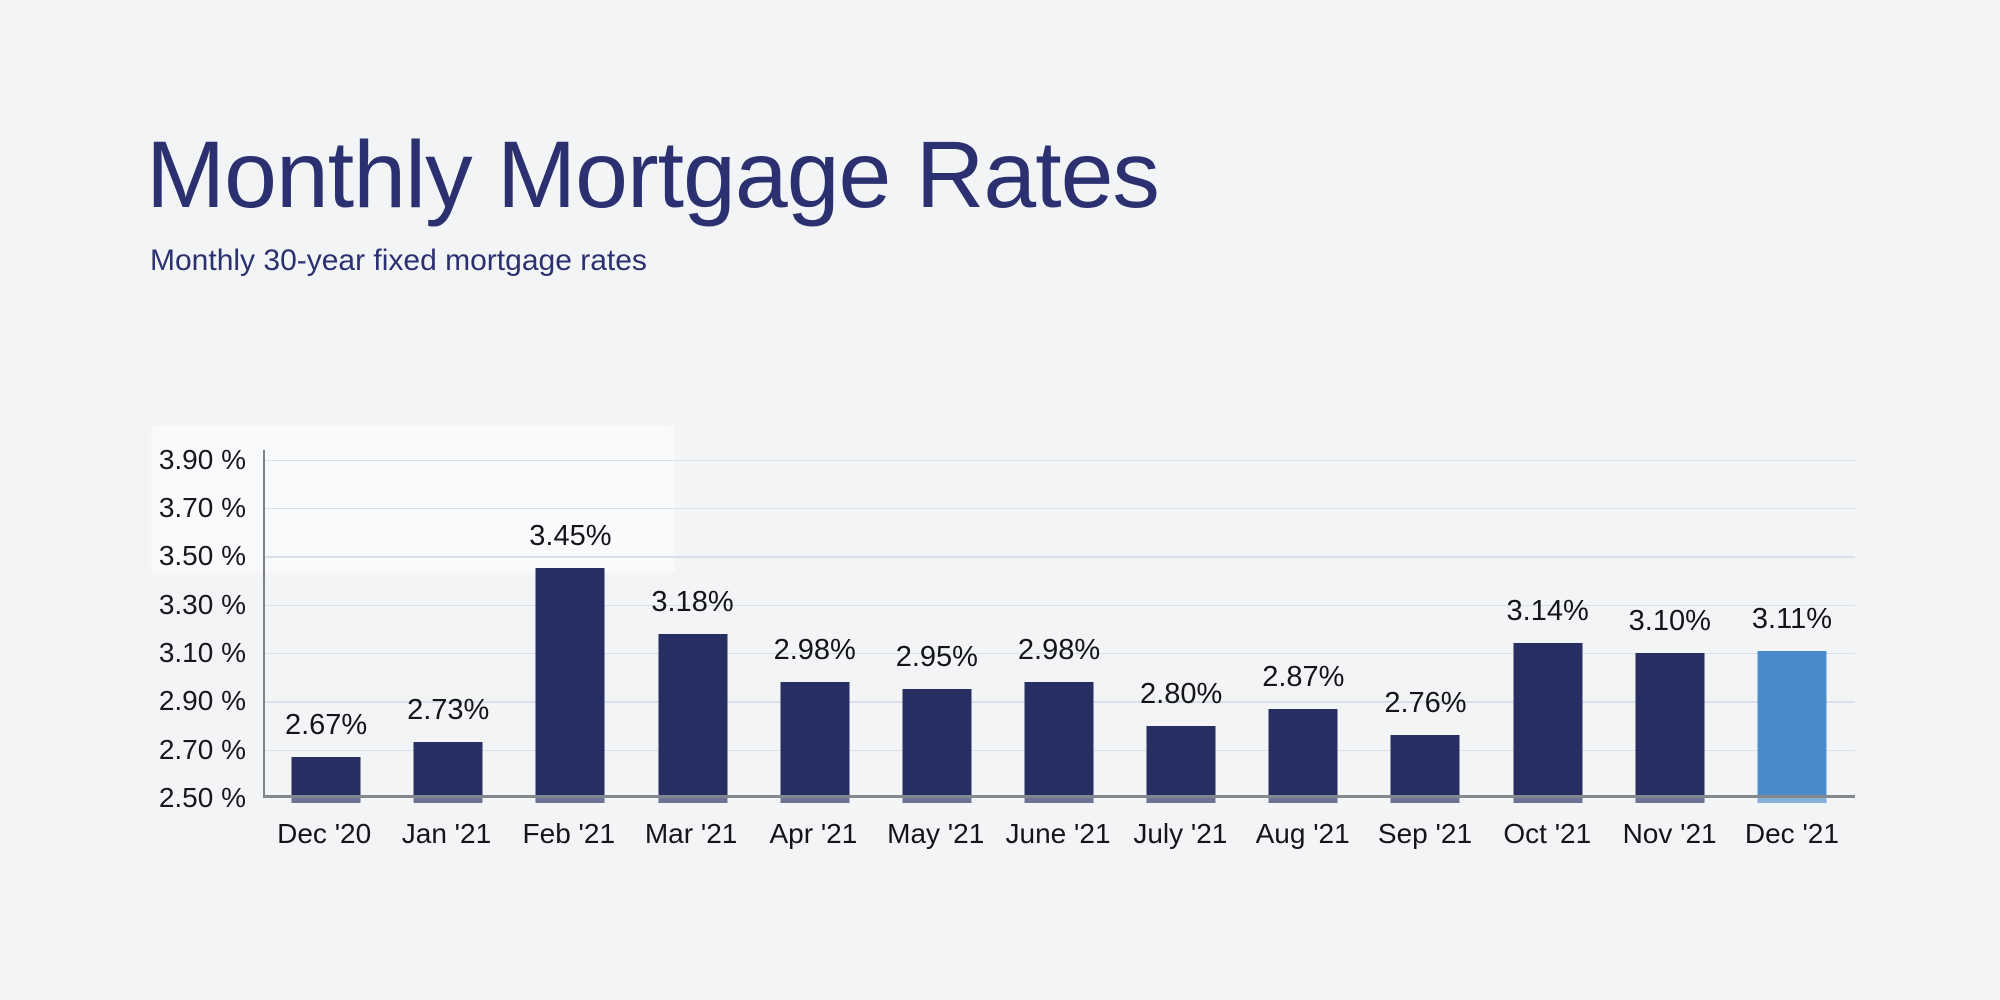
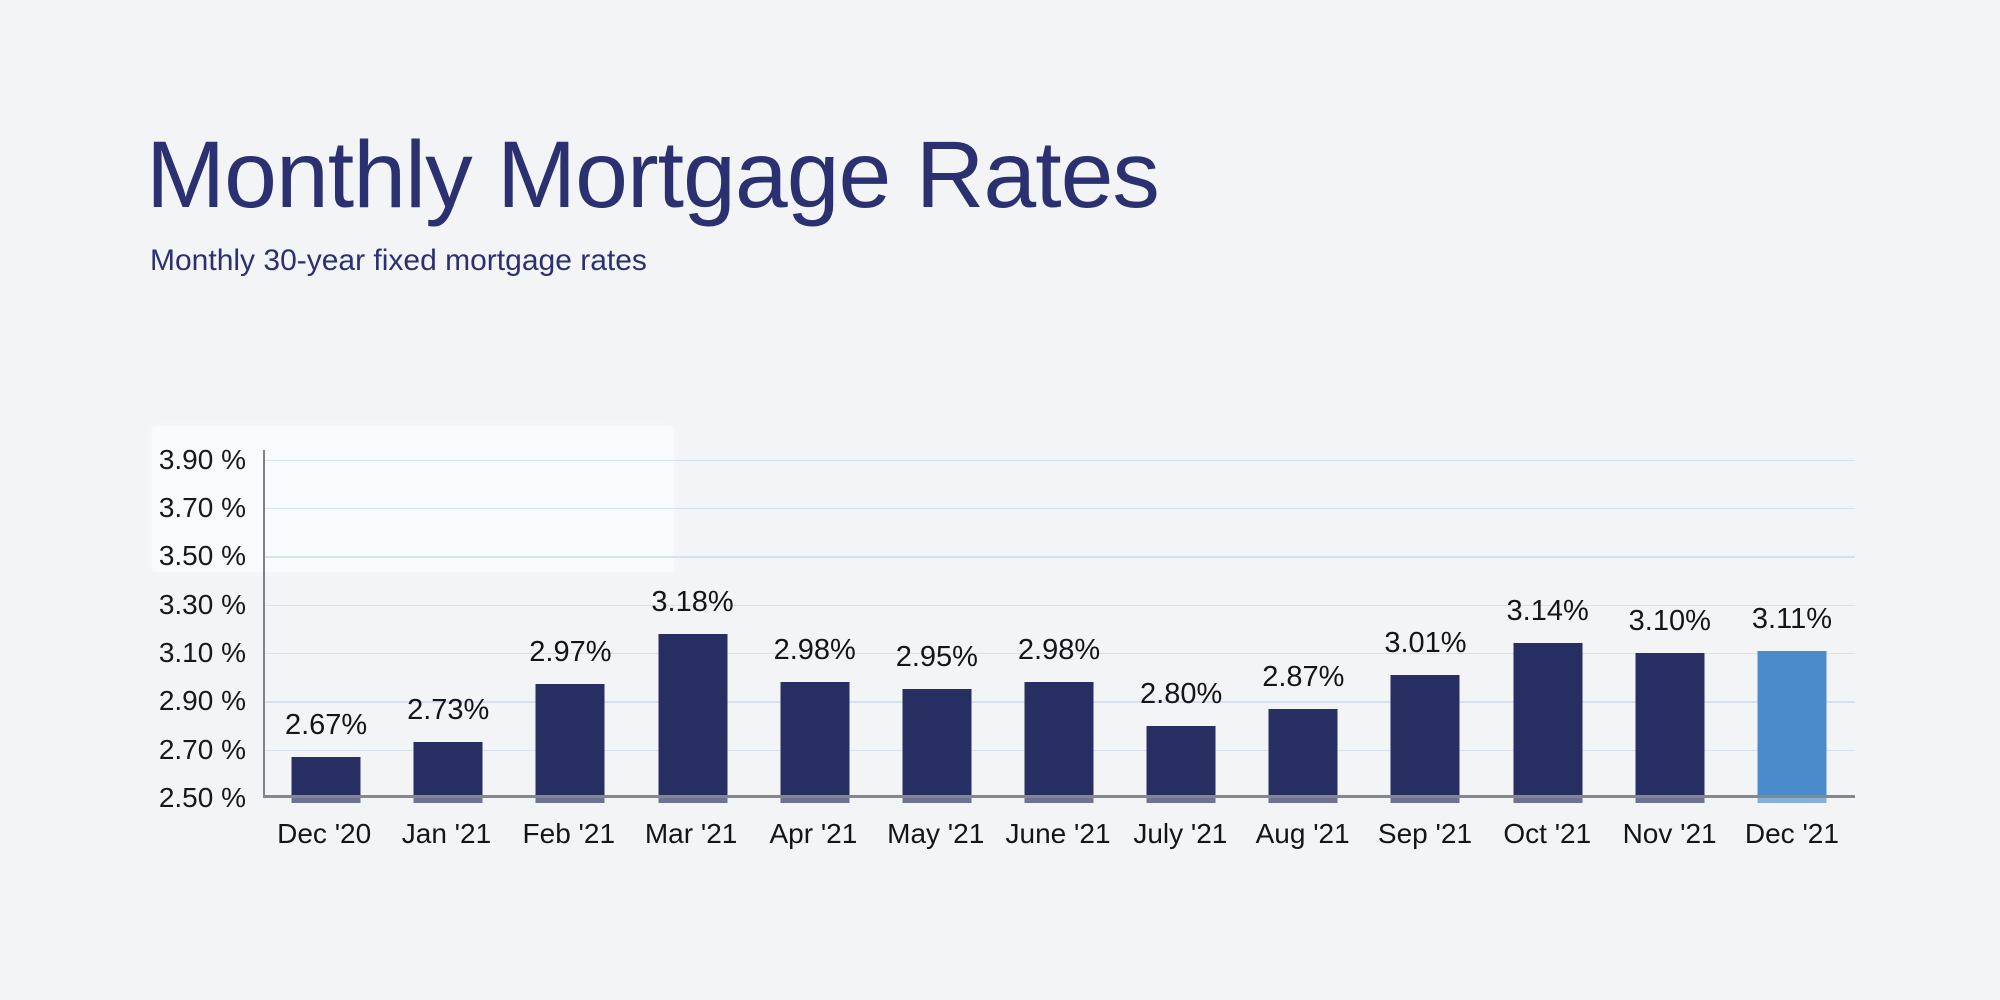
Feb '21: 3.45% -> 2.97%
Sep '21: 2.76% -> 3.01%
